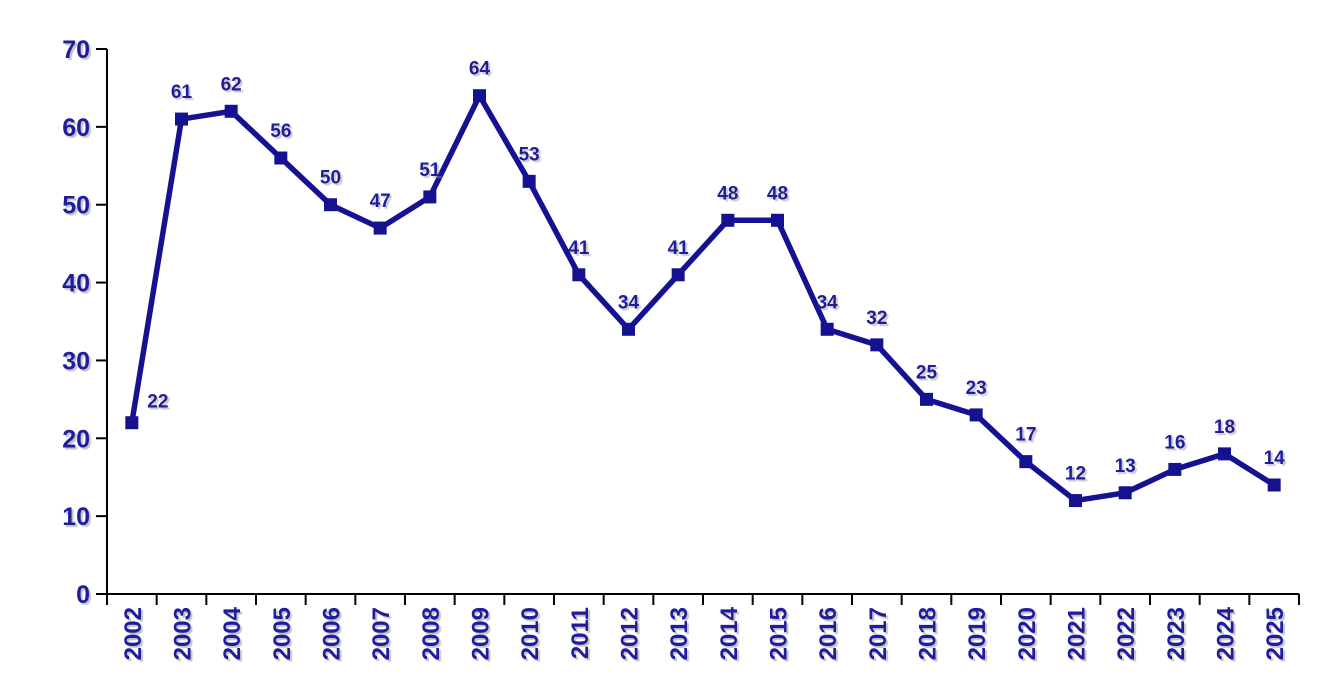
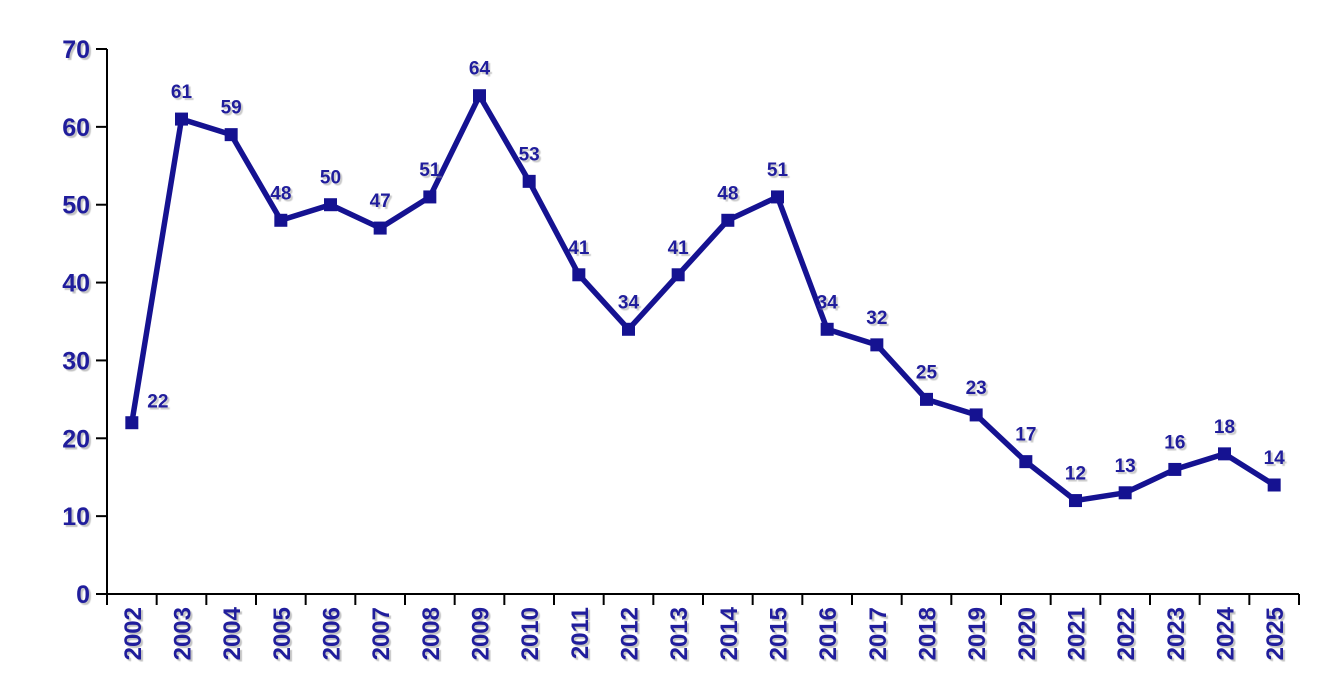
2004: 62 -> 59
2005: 56 -> 48
2015: 48 -> 51
